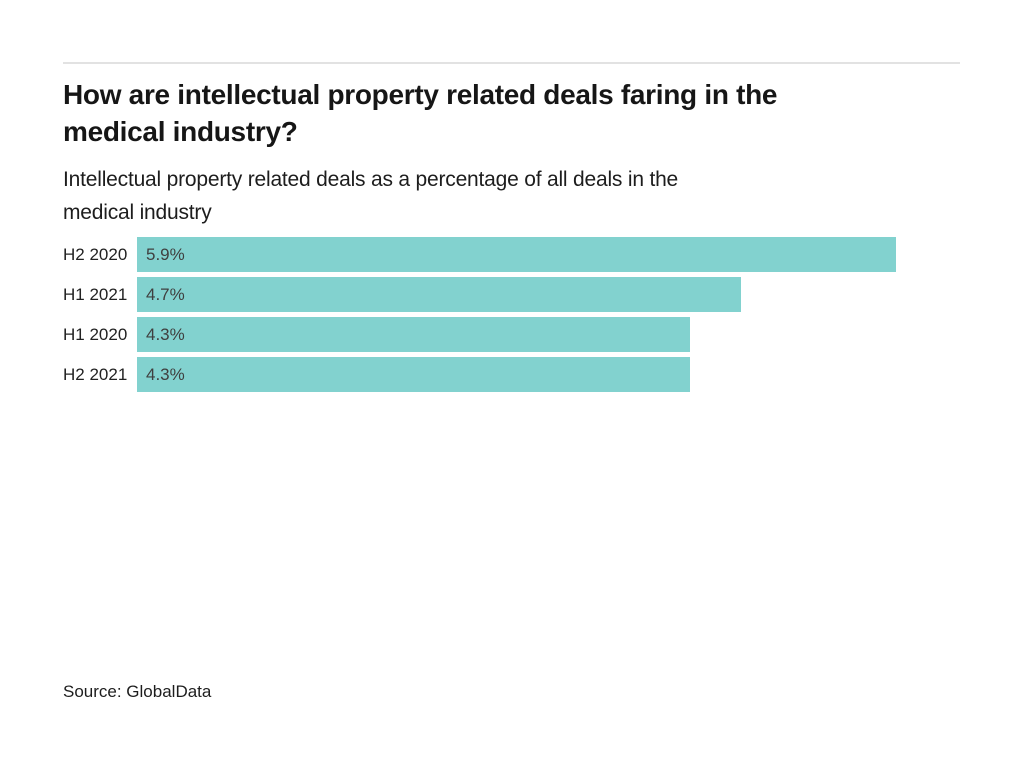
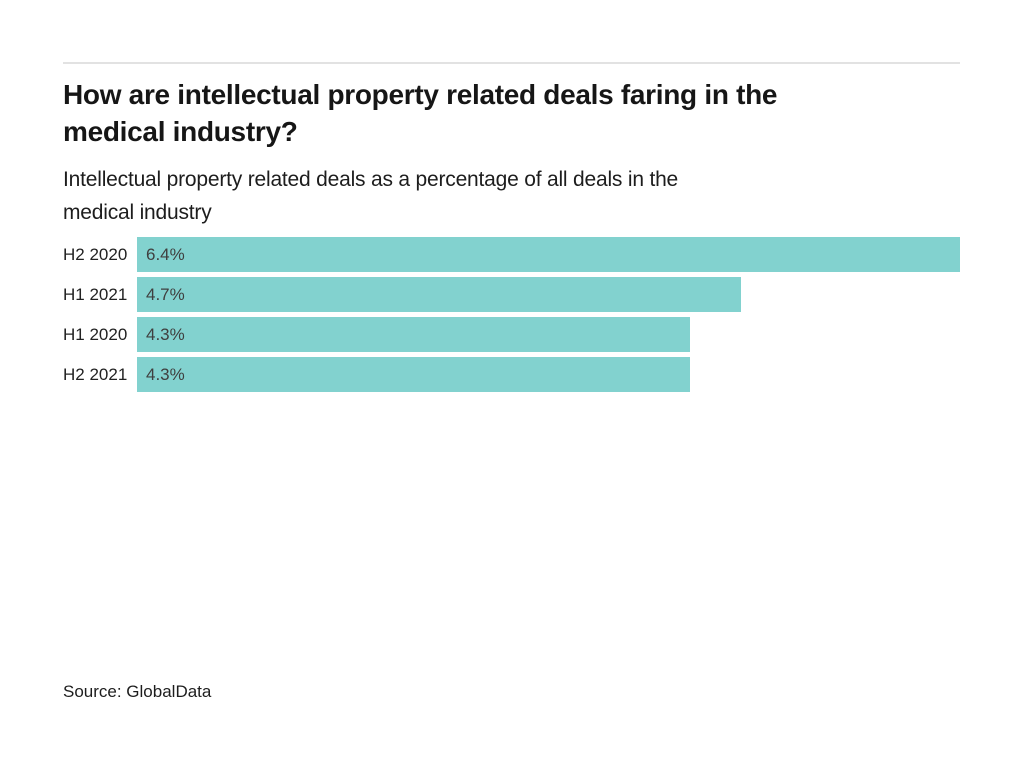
H2 2020: 5.9% -> 6.4%
